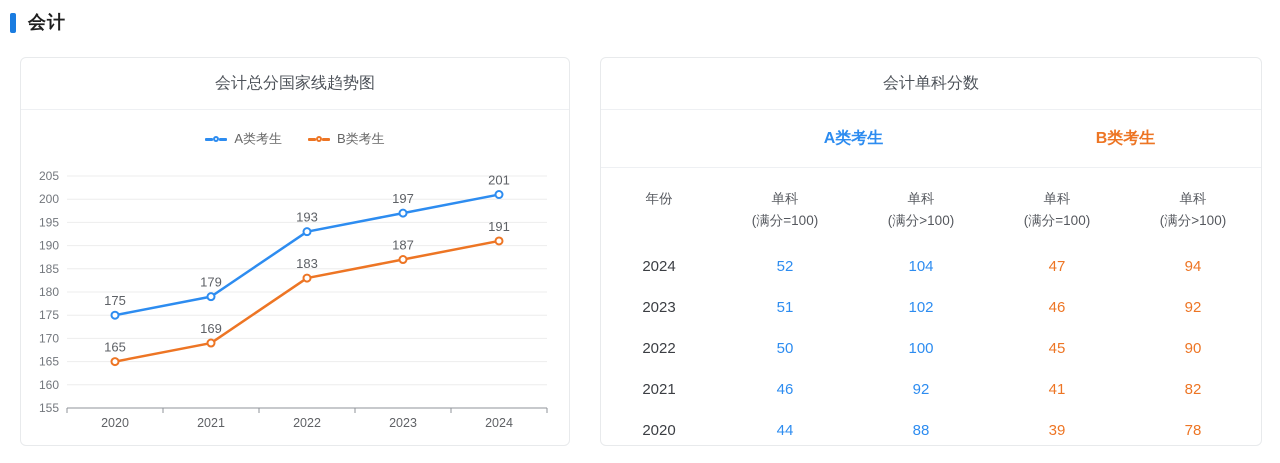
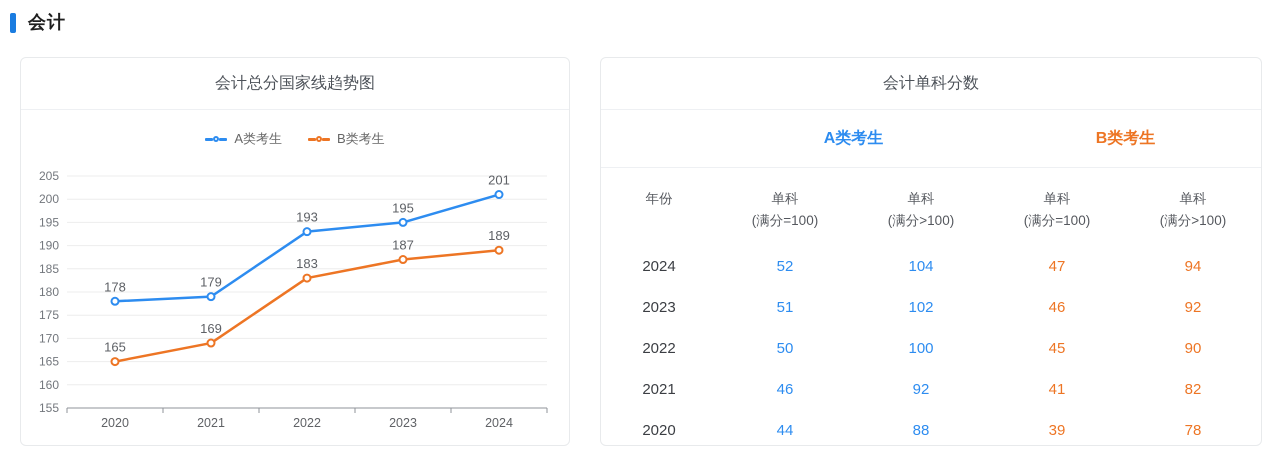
A类考生/2020: 175 -> 178
A类考生/2023: 197 -> 195
B类考生/2024: 191 -> 189
